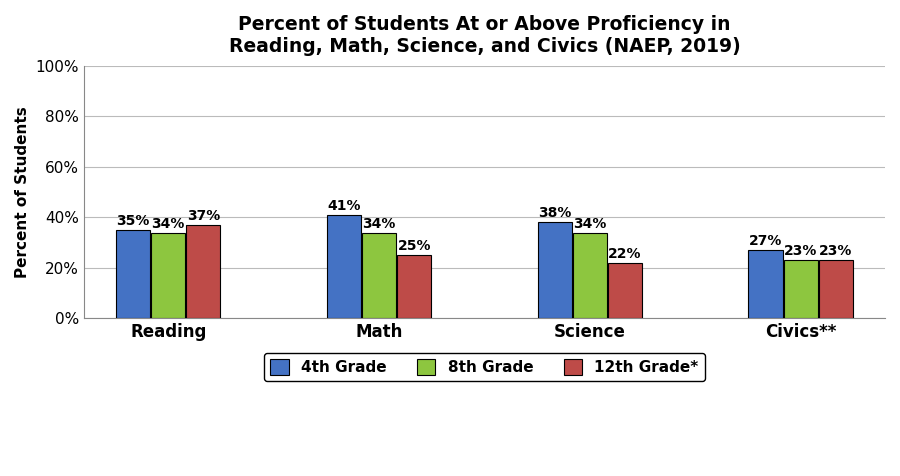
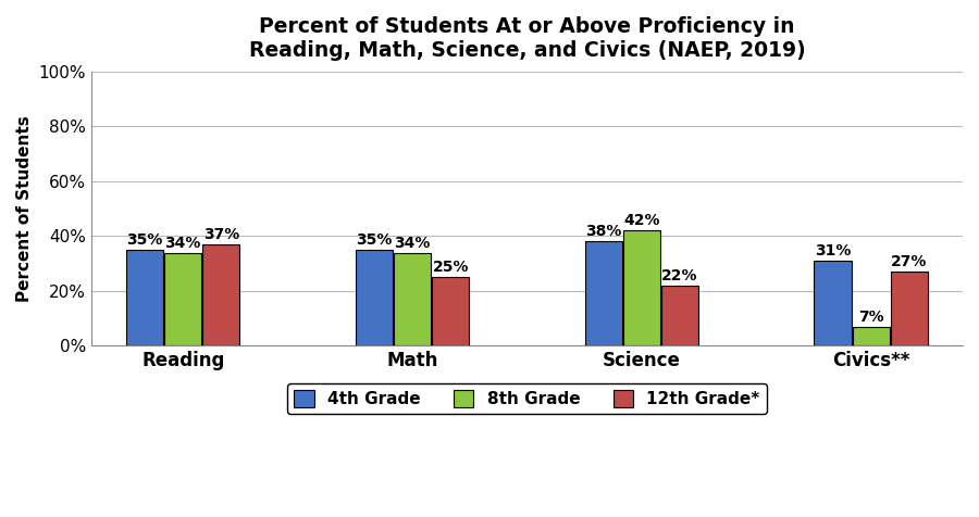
4th Grade/Math: 41% -> 35%
8th Grade/Science: 34% -> 42%
4th Grade/Civics**: 27% -> 31%
8th Grade/Civics**: 23% -> 7%
12th Grade*/Civics**: 23% -> 27%
